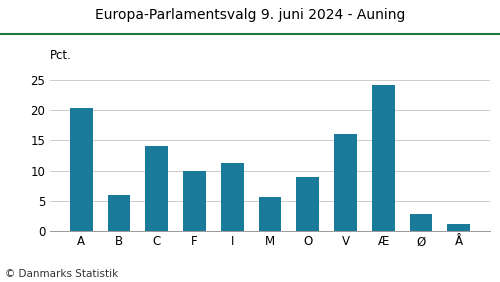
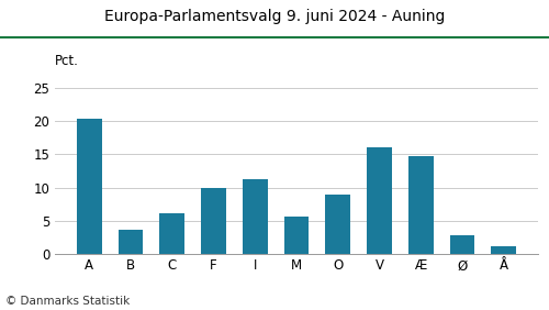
B: 6.0 -> 3.6
C: 14.0 -> 6.2
Æ: 24.2 -> 14.7
